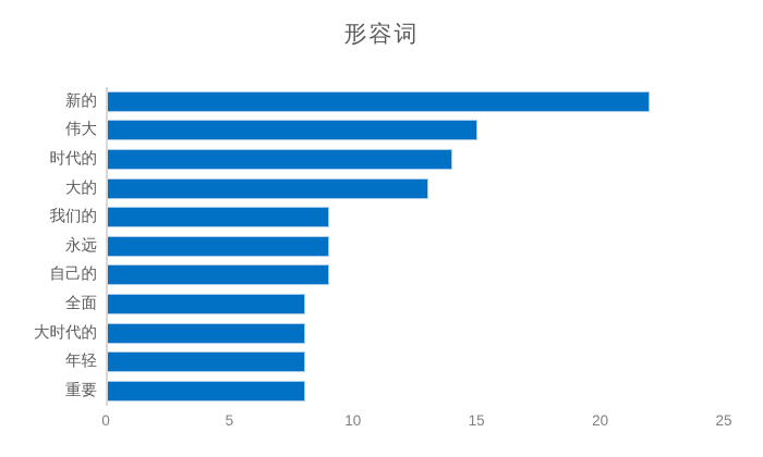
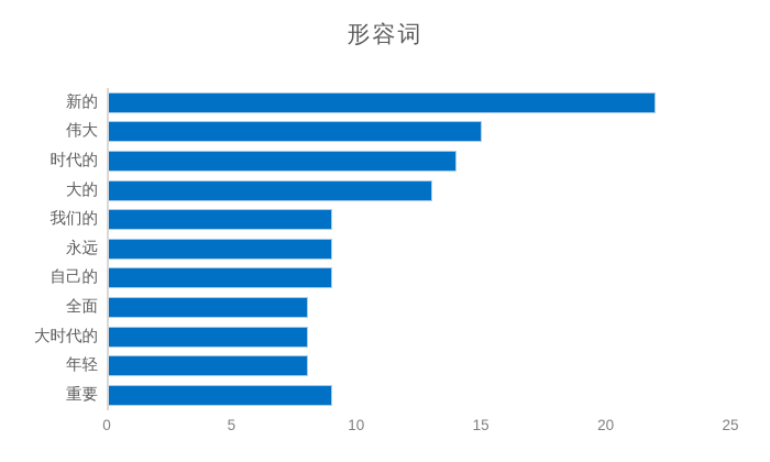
重要: 8 -> 9
